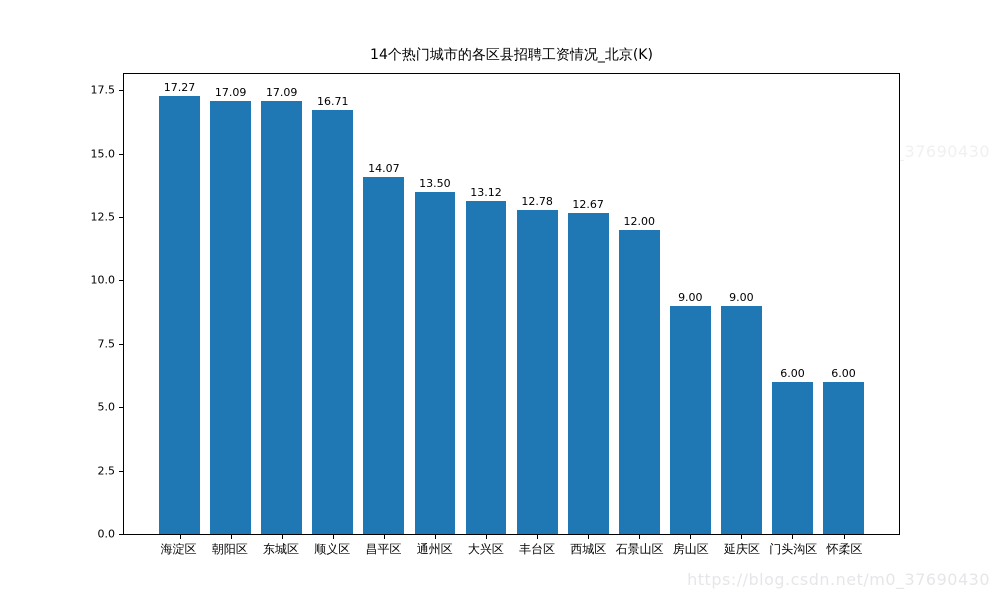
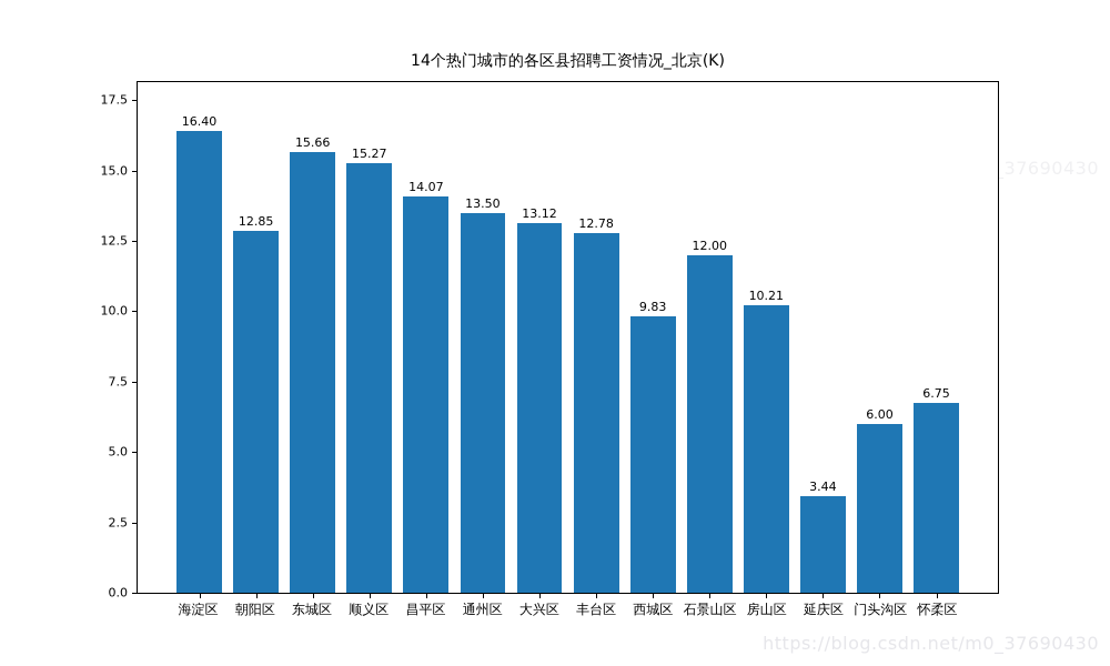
海淀区: 17.27 -> 16.40
朝阳区: 17.09 -> 12.85
东城区: 17.09 -> 15.66
顺义区: 16.71 -> 15.27
西城区: 12.67 -> 9.83
房山区: 9.00 -> 10.21
延庆区: 9.00 -> 3.44
怀柔区: 6.00 -> 6.75
